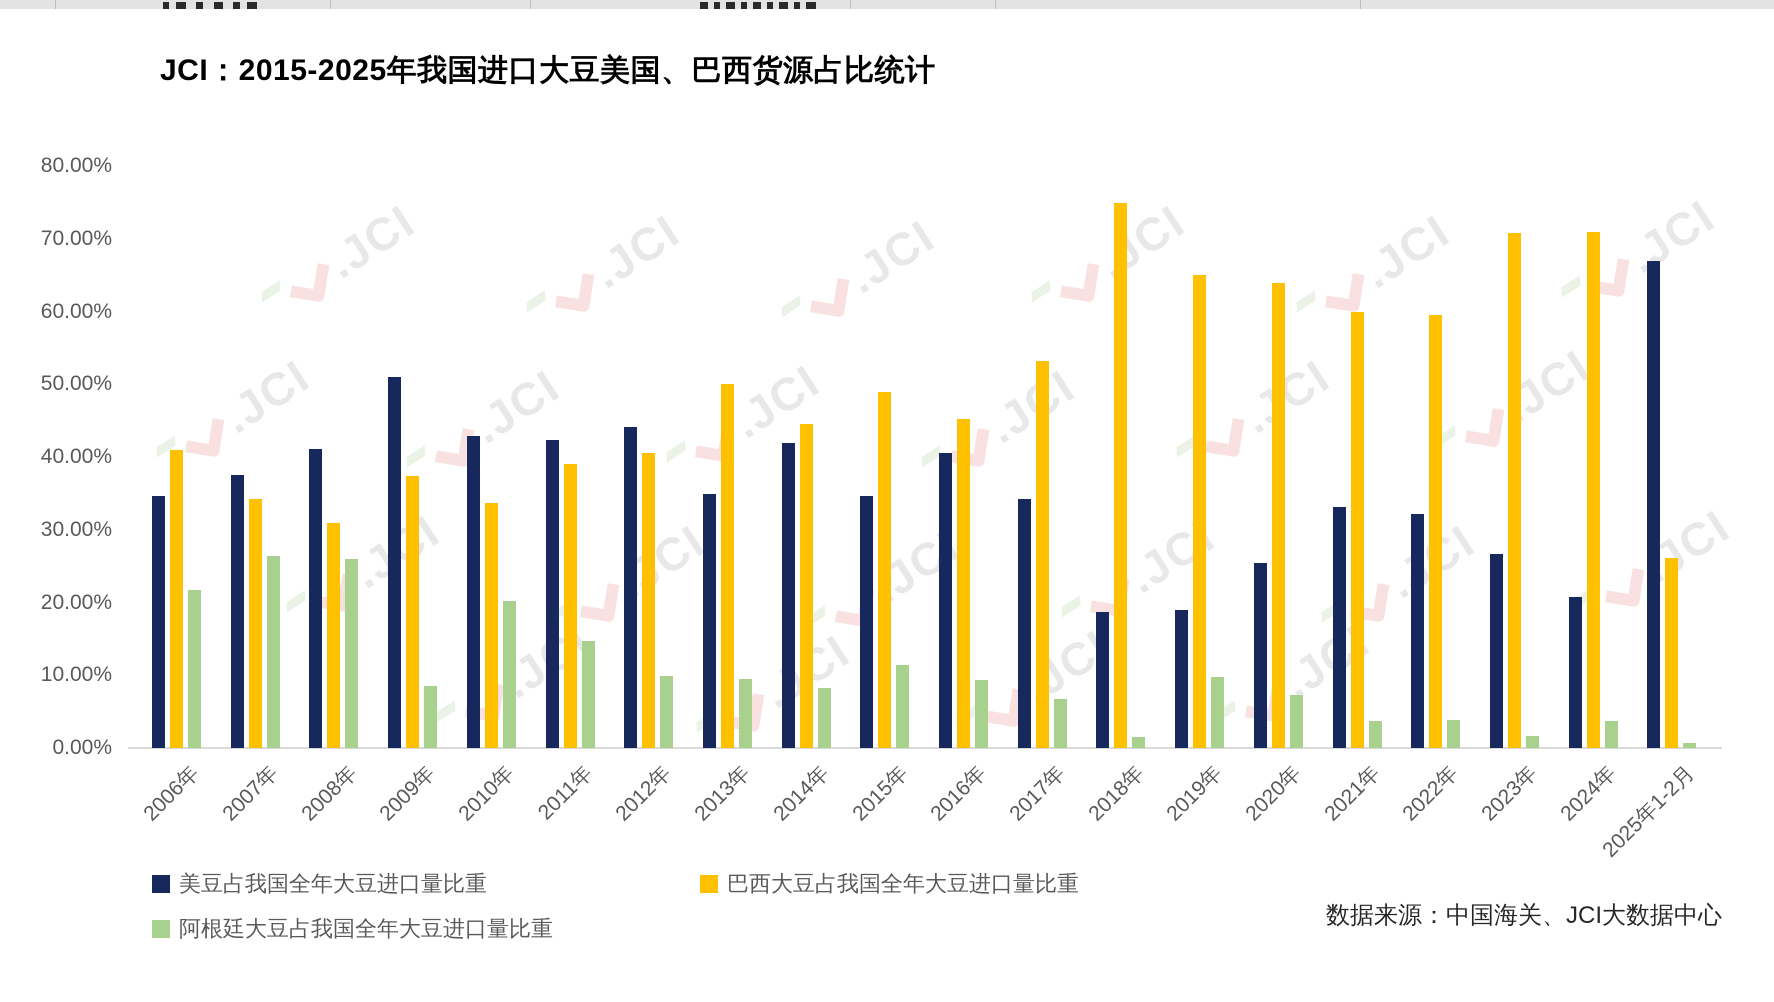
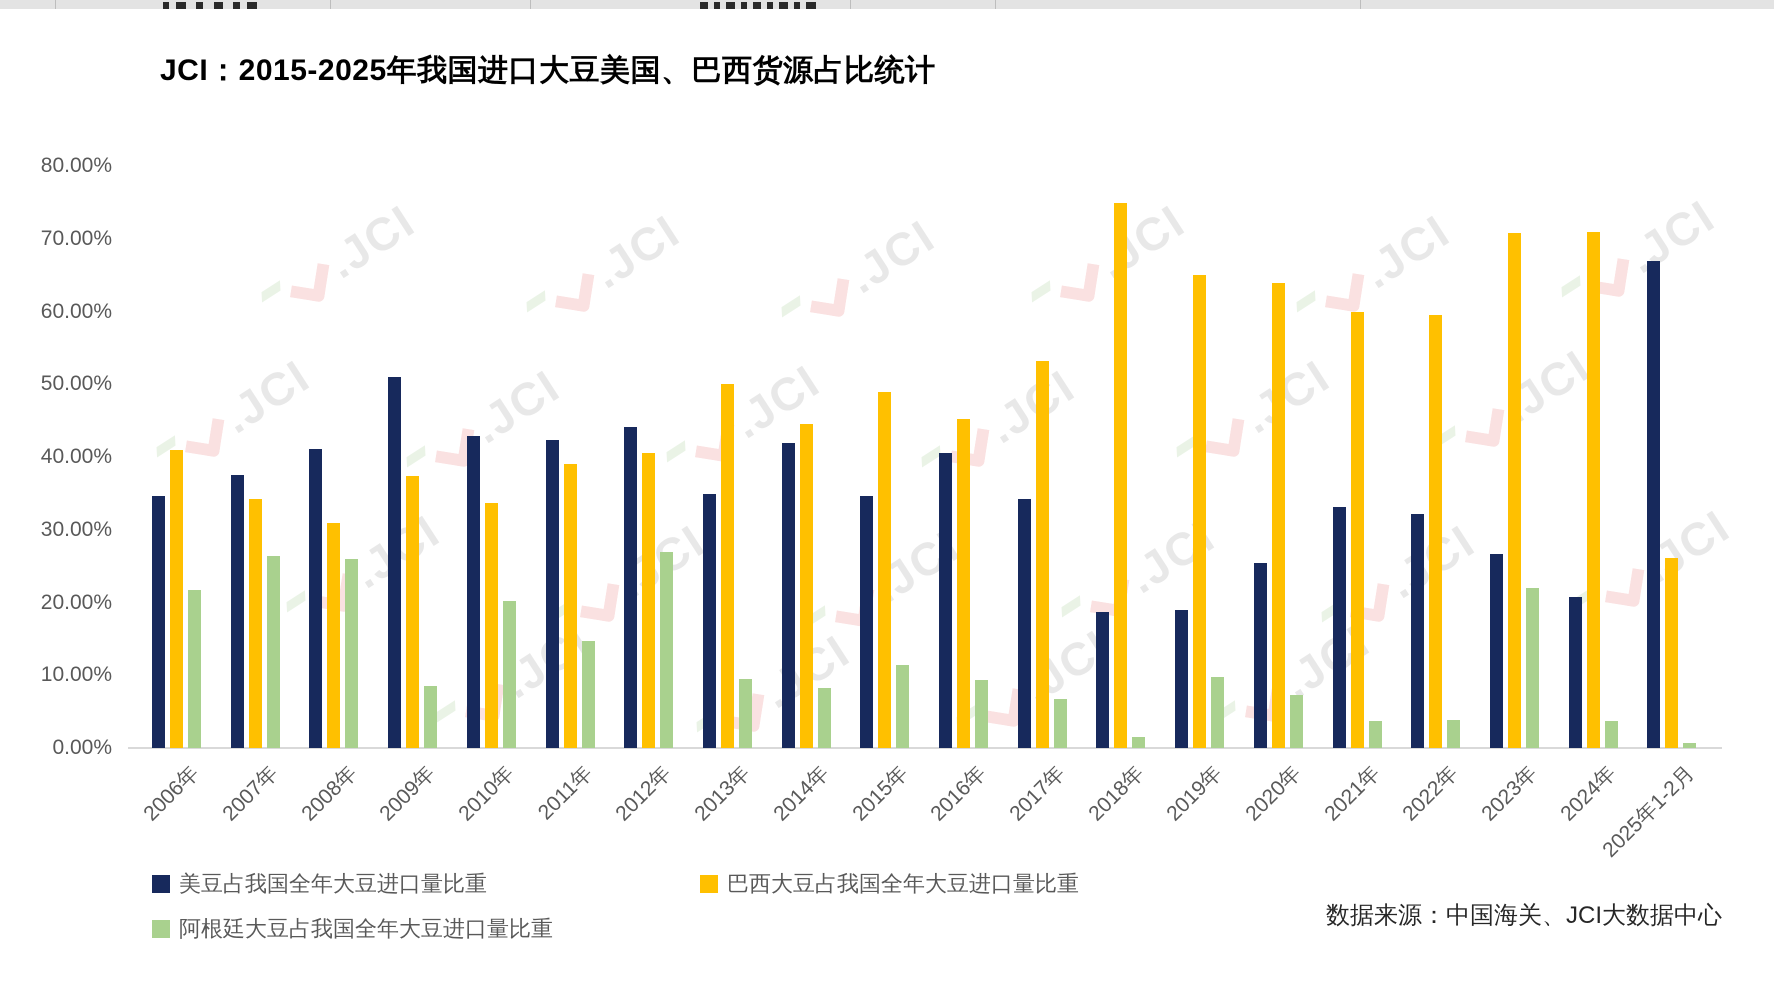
阿根廷大豆占我国全年大豆进口量比重/2012年: 10% -> 27%
阿根廷大豆占我国全年大豆进口量比重/2023年: 2% -> 22%
